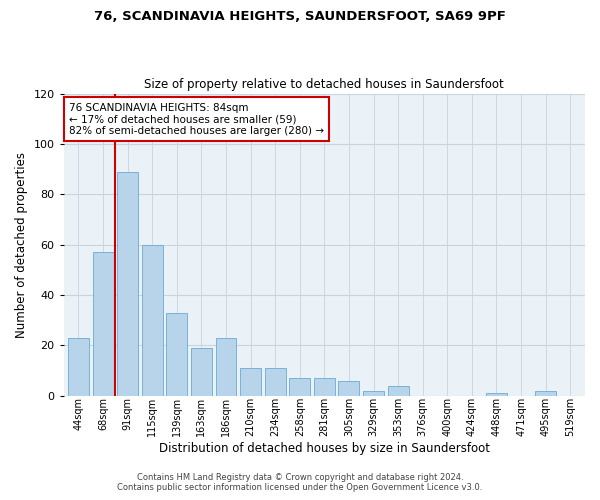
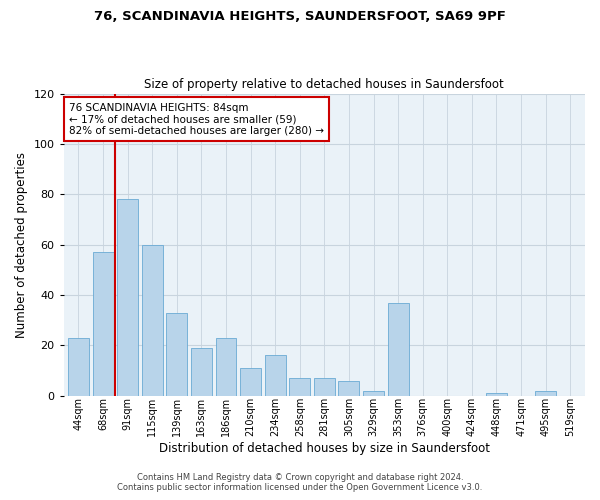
91sqm: 89 -> 78
234sqm: 11 -> 16
353sqm: 4 -> 37
